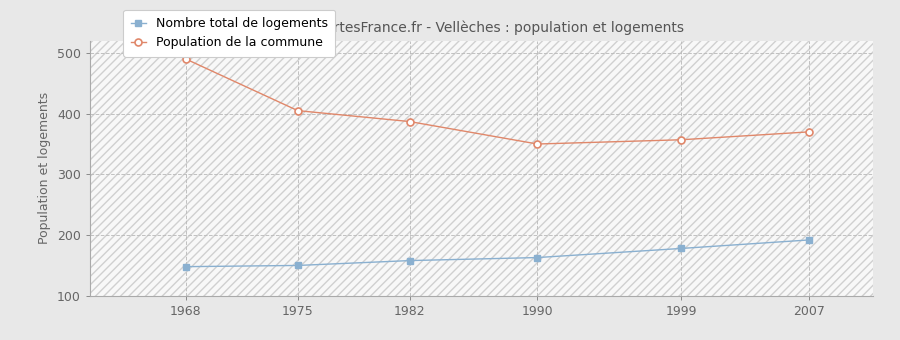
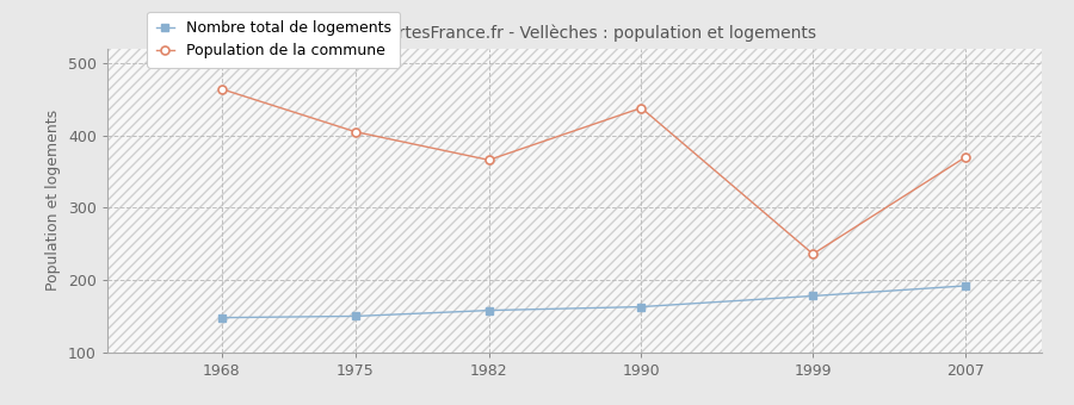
Population de la commune/1968: 490 -> 464
Population de la commune/1982: 387 -> 366
Population de la commune/1990: 350 -> 438
Population de la commune/1999: 357 -> 236
